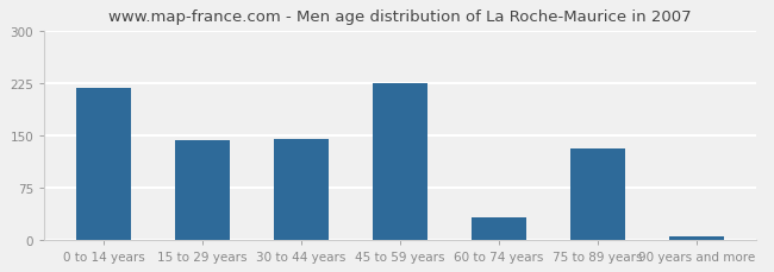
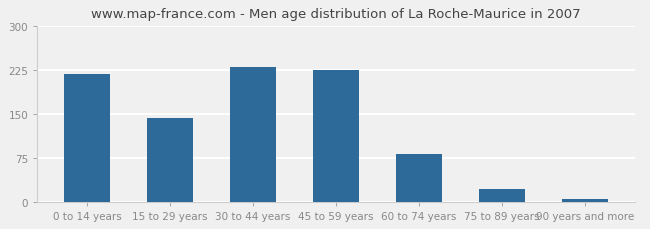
30 to 44 years: 144 -> 230
60 to 74 years: 32 -> 82
75 to 89 years: 130 -> 22
